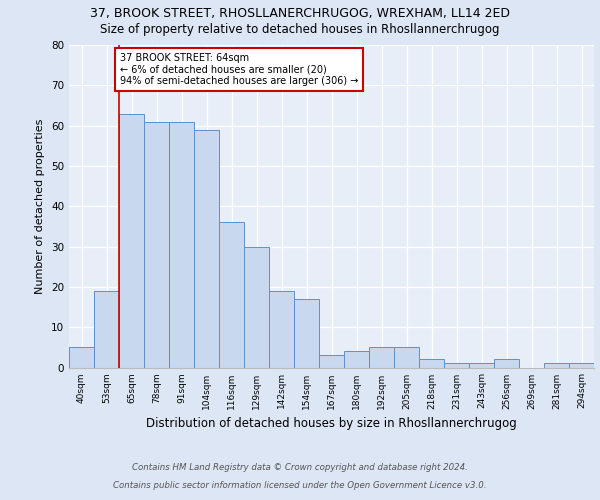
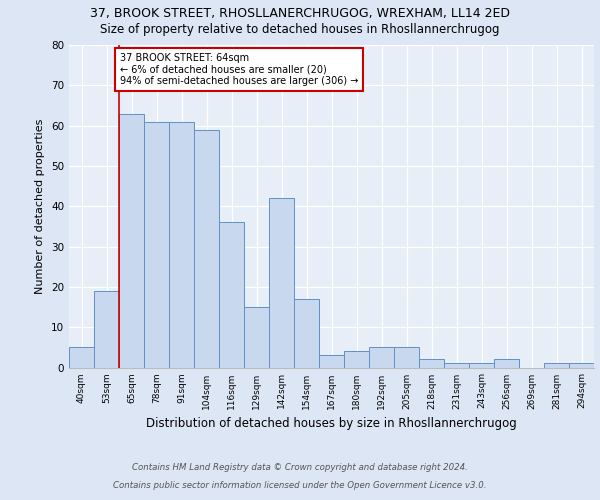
129sqm: 30 -> 15
142sqm: 19 -> 42
